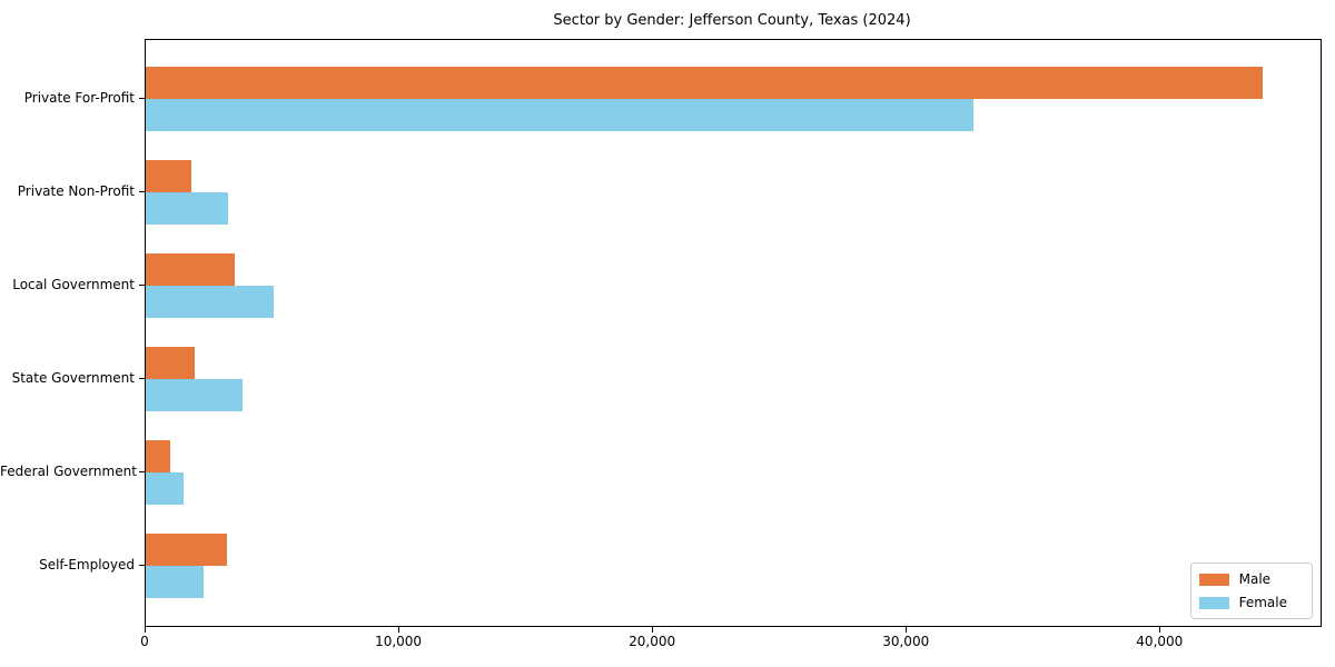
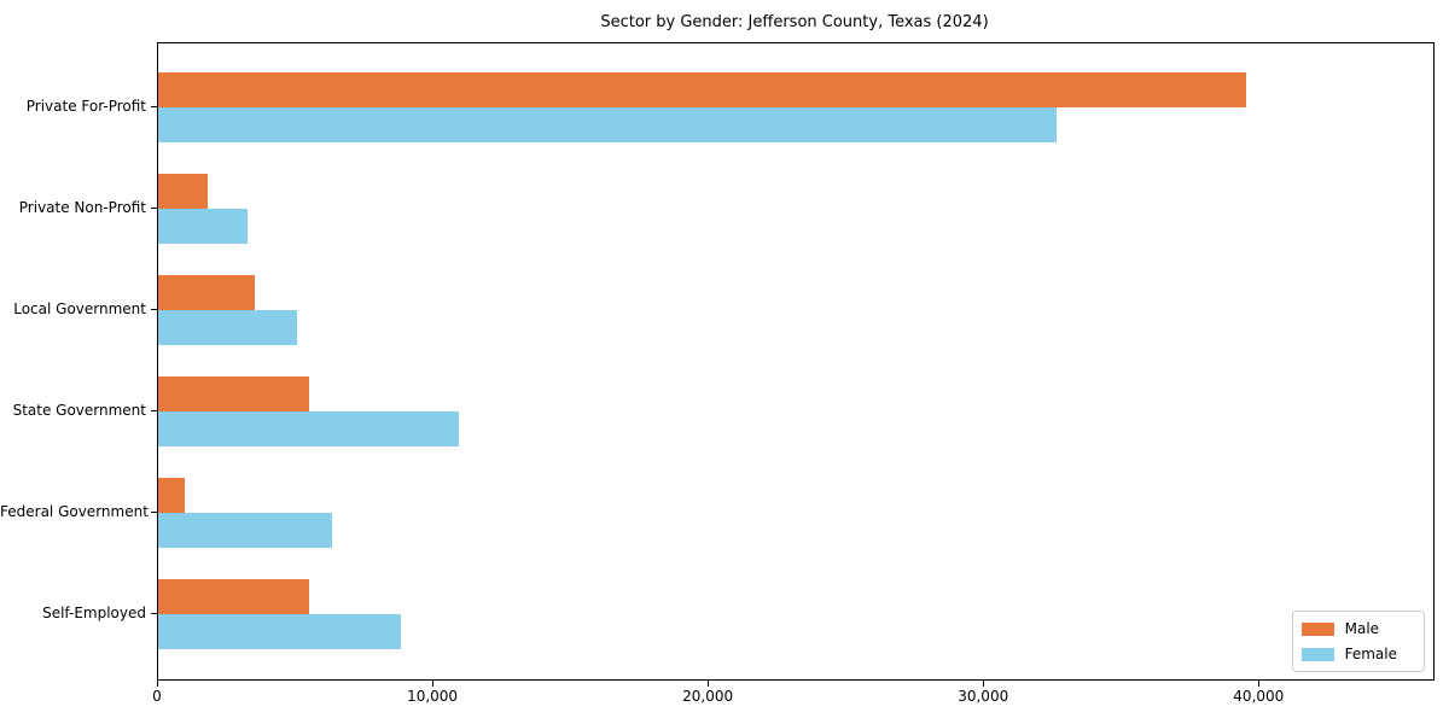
Male/Private For-Profit: 44000 -> 39500
Male/State Government: 2000 -> 5500
Female/State Government: 3800 -> 10900
Female/Federal Government: 1500 -> 6300
Male/Self-Employed: 3200 -> 5500
Female/Self-Employed: 2300 -> 8800
